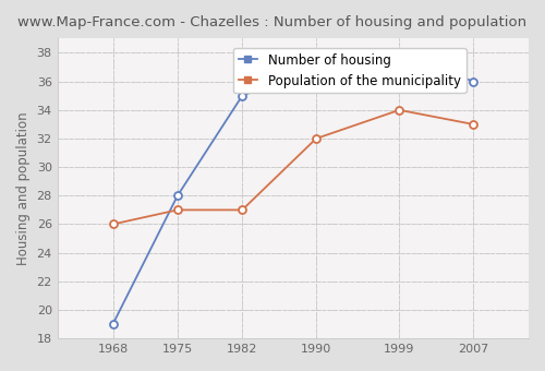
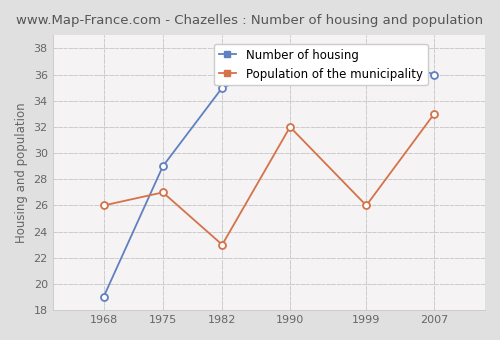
Number of housing/1975: 28 -> 29
Population of the municipality/1982: 27 -> 23
Population of the municipality/1999: 34 -> 26
